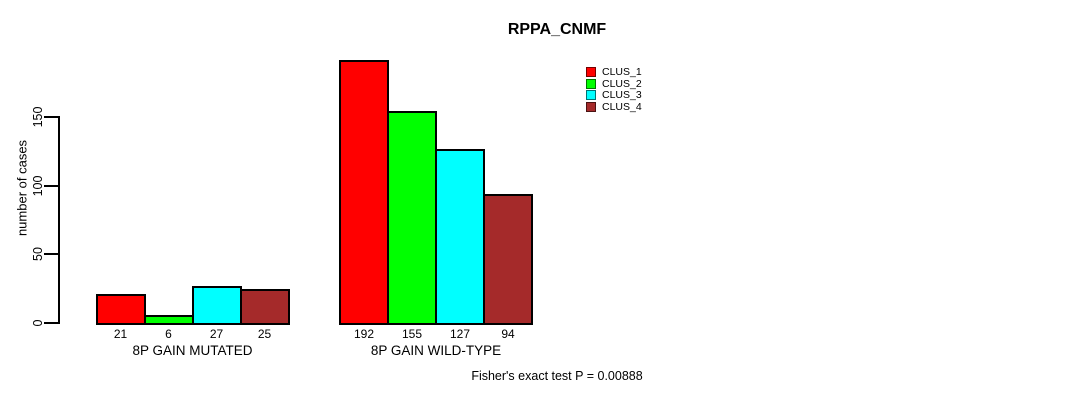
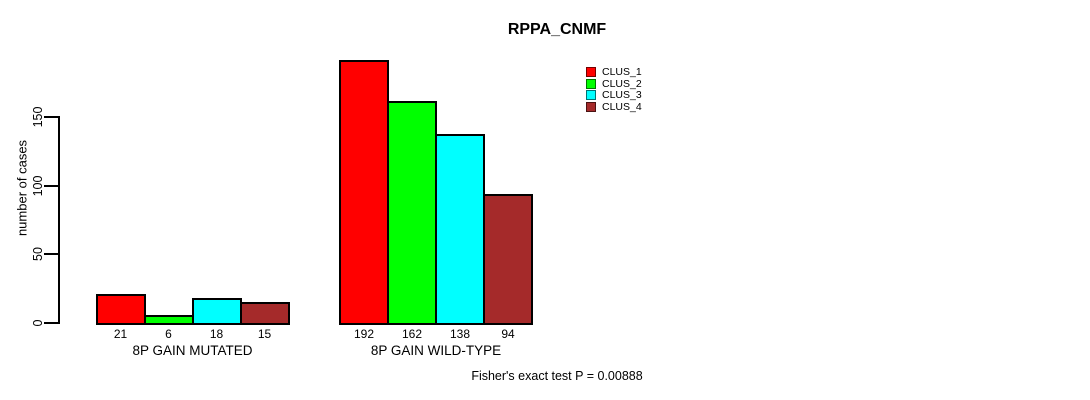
CLUS_3/8P GAIN MUTATED: 27 -> 18
CLUS_4/8P GAIN MUTATED: 25 -> 15
CLUS_2/8P GAIN WILD-TYPE: 155 -> 162
CLUS_3/8P GAIN WILD-TYPE: 127 -> 138
